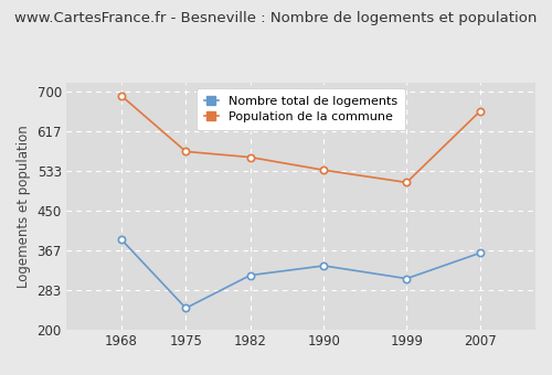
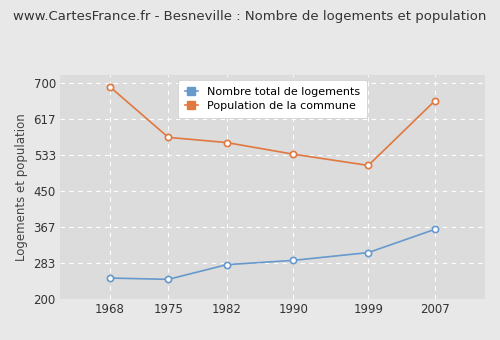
Nombre total de logements/1968: 390 -> 249
Nombre total de logements/1982: 315 -> 280
Nombre total de logements/1990: 335 -> 290
